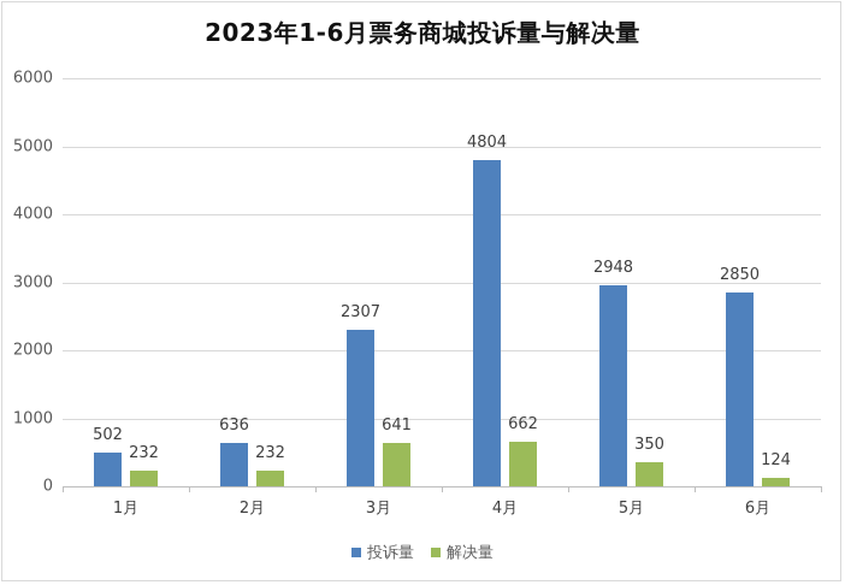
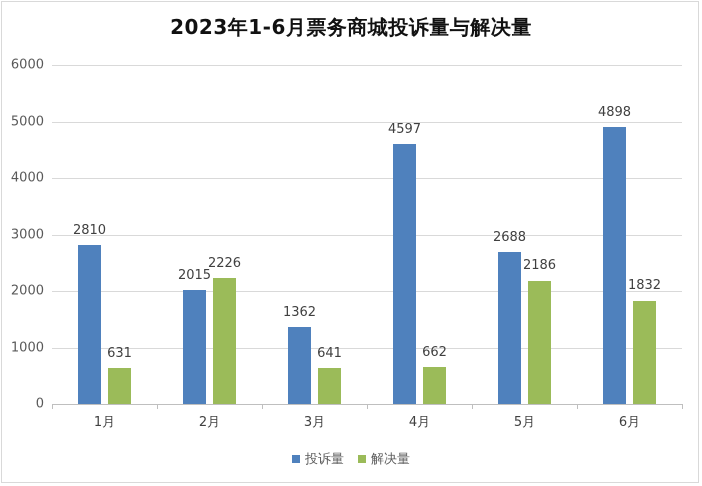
投诉量/1月: 502 -> 2810
解决量/1月: 232 -> 631
投诉量/2月: 636 -> 2015
解决量/2月: 232 -> 2226
投诉量/3月: 2307 -> 1362
投诉量/4月: 4804 -> 4597
投诉量/5月: 2948 -> 2688
解决量/5月: 350 -> 2186
投诉量/6月: 2850 -> 4898
解决量/6月: 124 -> 1832
